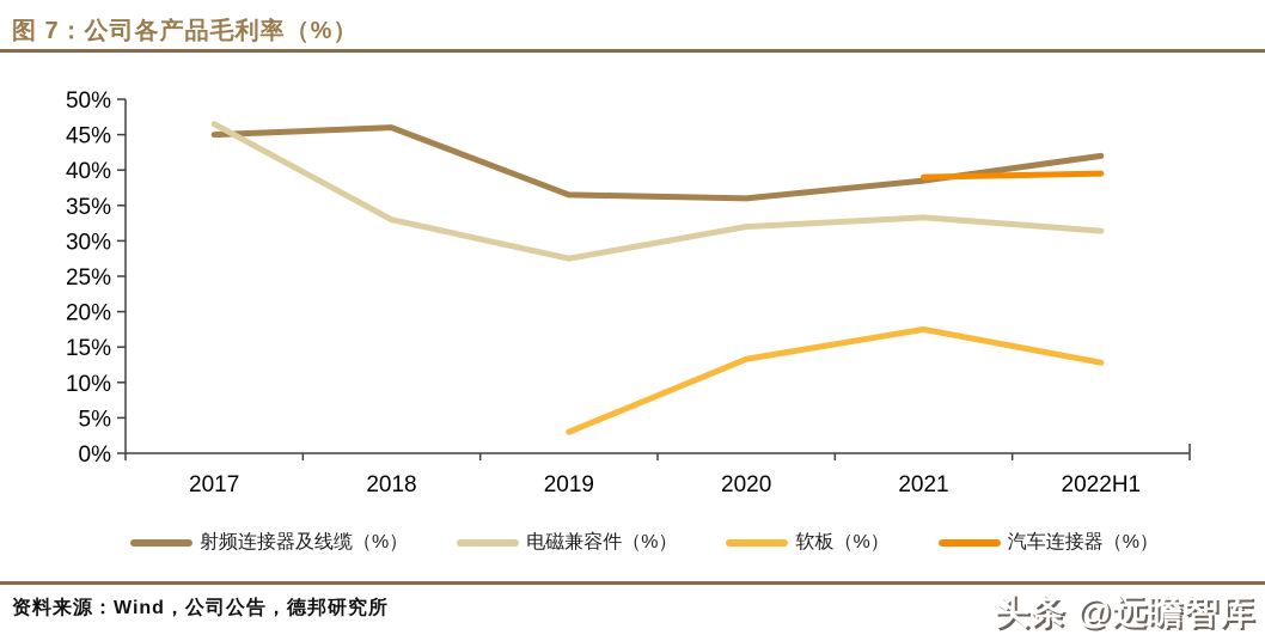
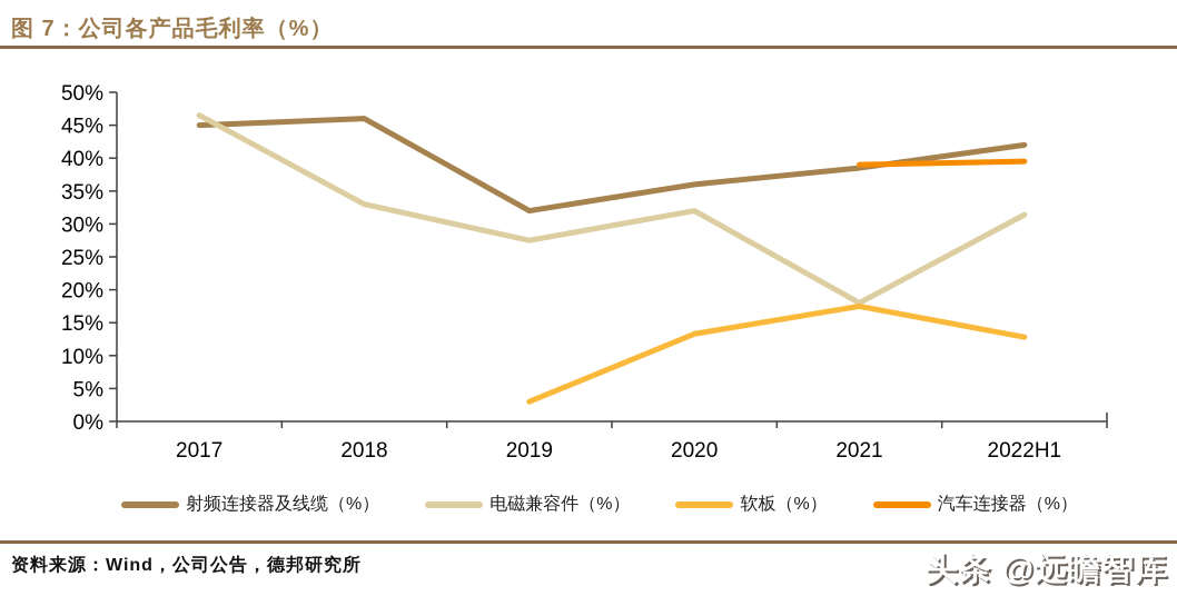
射频连接器及线缆（%）/2019: 36% -> 32%
电磁兼容件（%）/2021: 33% -> 18%
